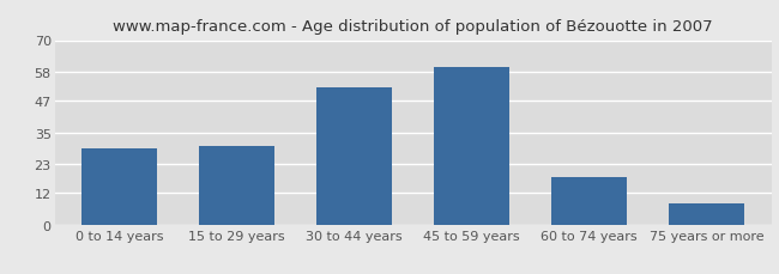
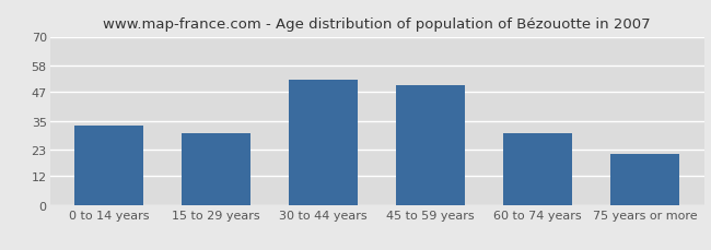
0 to 14 years: 29 -> 33
45 to 59 years: 60 -> 50
60 to 74 years: 18 -> 30
75 years or more: 8 -> 21
